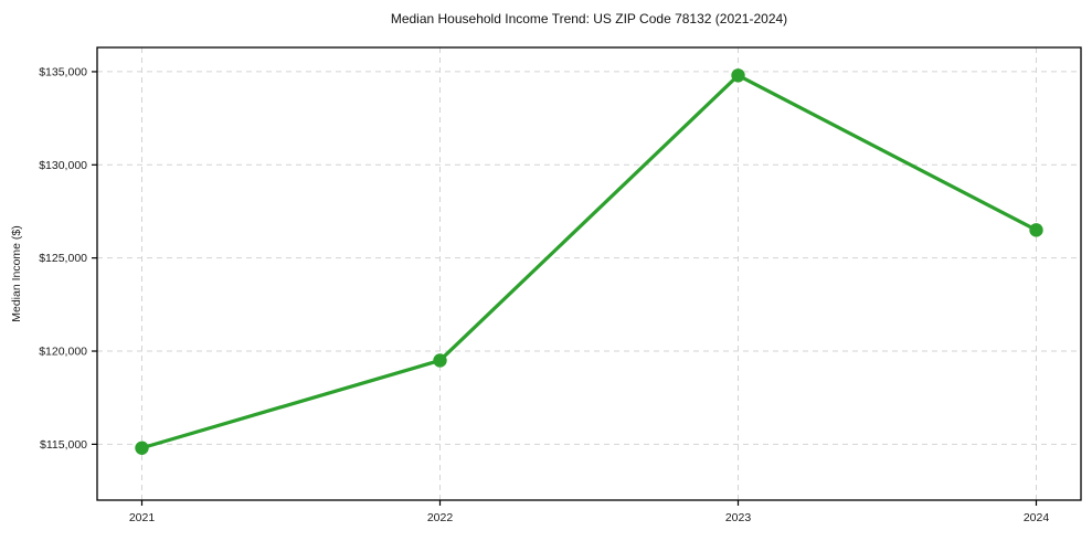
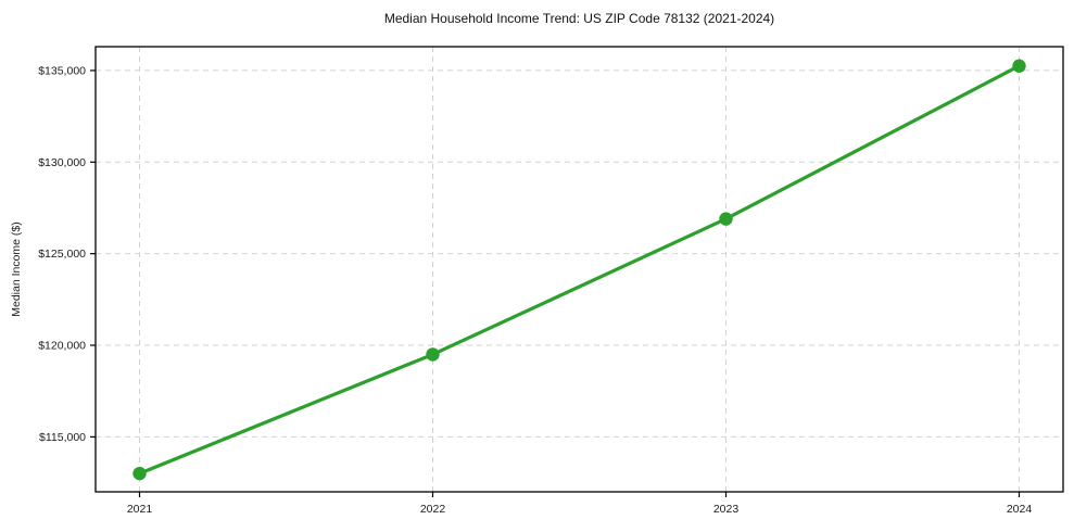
2021: $114800 -> $113000
2023: $134800 -> $126900
2024: $126500 -> $135200
